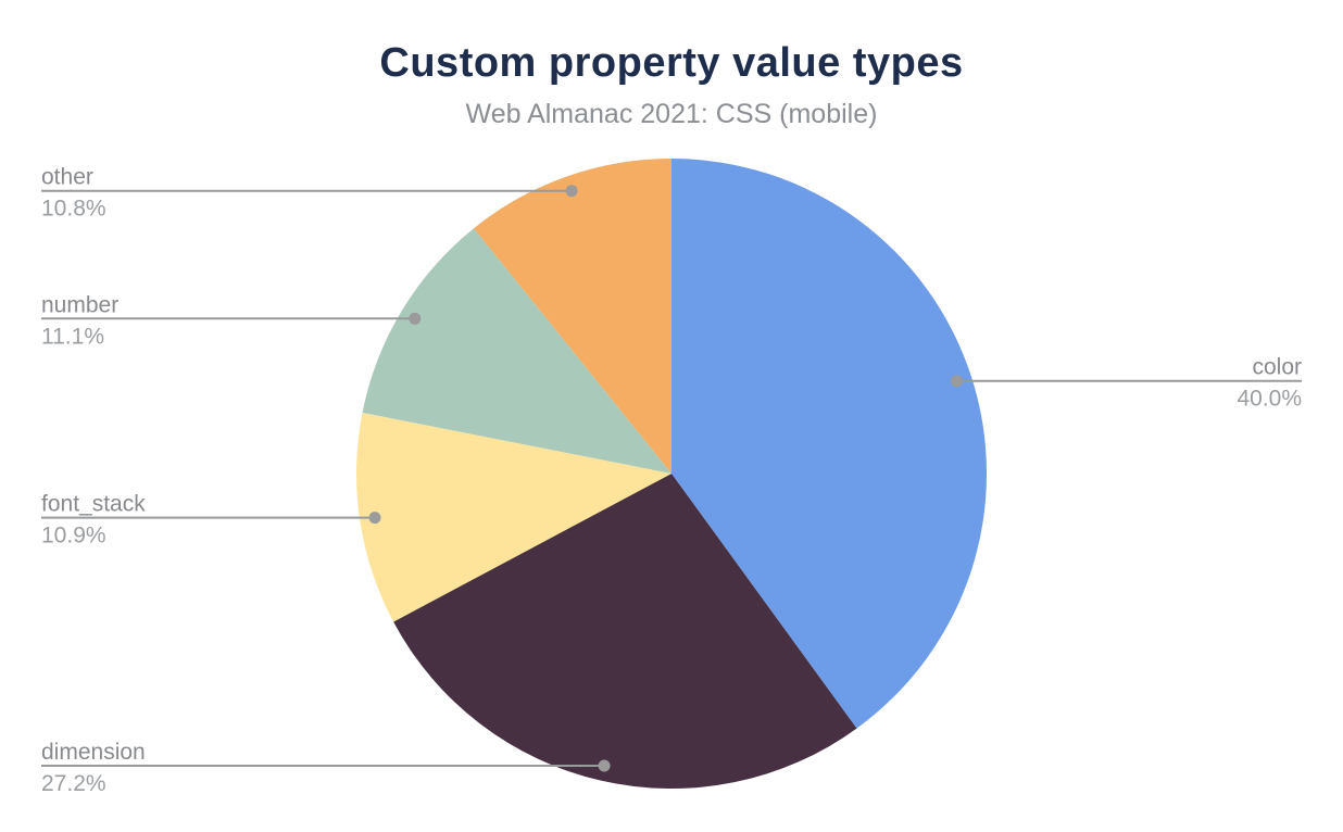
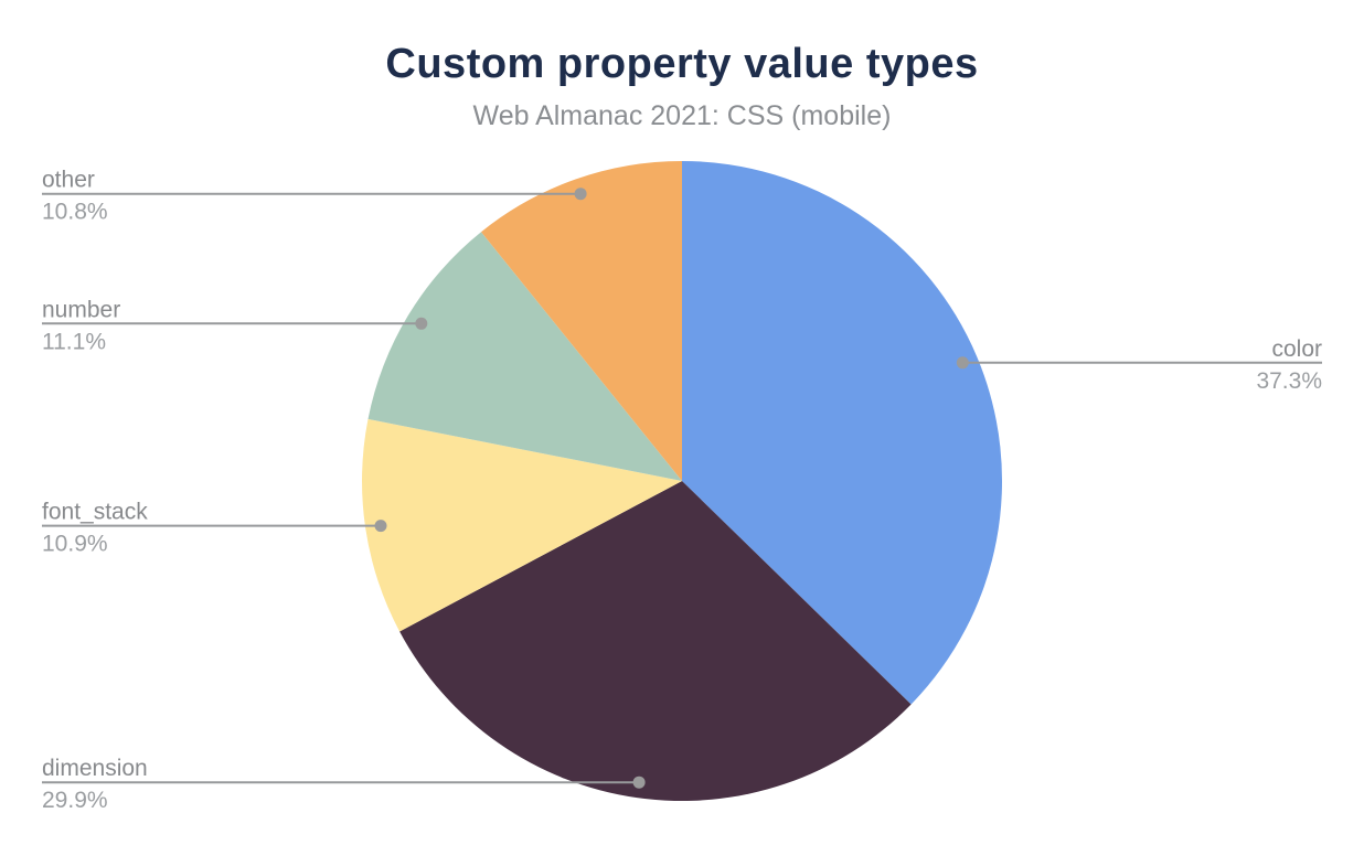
color: 40.0% -> 37.3%
dimension: 27.2% -> 29.9%
